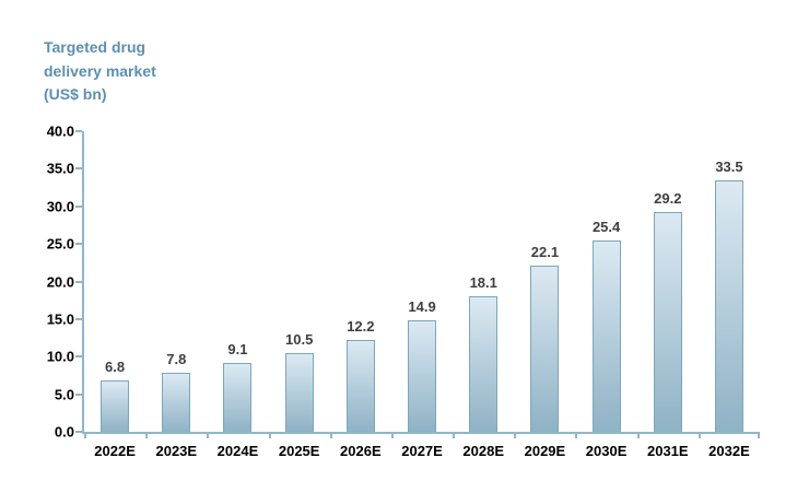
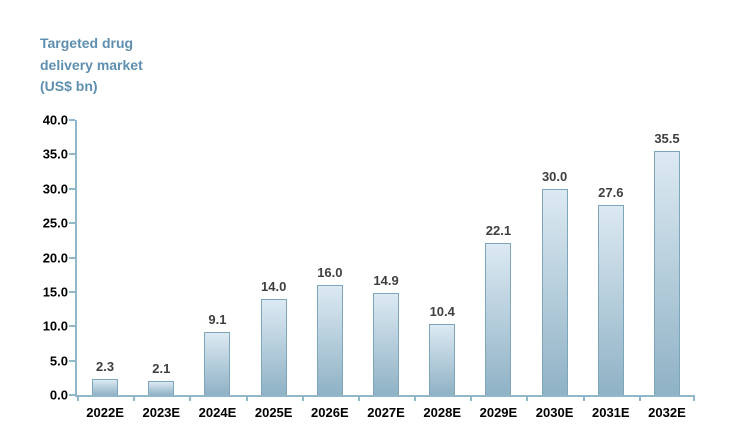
2022E: 6.8 -> 2.3
2023E: 7.8 -> 2.1
2025E: 10.5 -> 14.0
2026E: 12.2 -> 16.0
2028E: 18.1 -> 10.4
2030E: 25.4 -> 30.0
2031E: 29.2 -> 27.6
2032E: 33.5 -> 35.5
